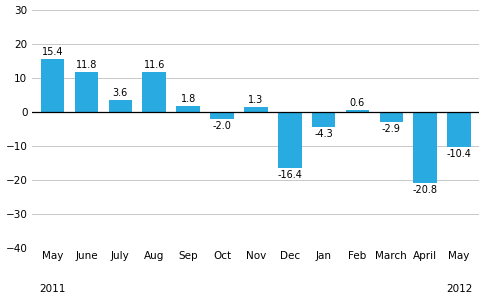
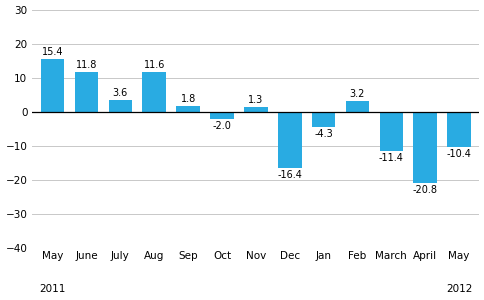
Feb: 0.6 -> 3.2
March: -2.9 -> -11.4
